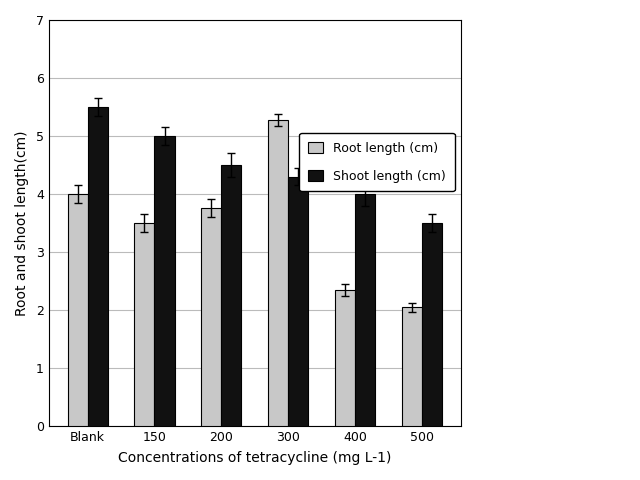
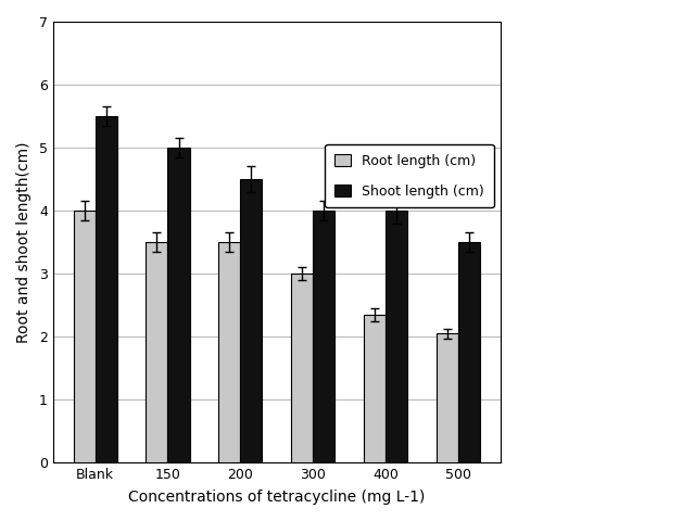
Root length (cm)/200: 3.76 -> 3.50
Root length (cm)/300: 5.28 -> 3.00
Shoot length (cm)/300: 4.3 -> 4.0
